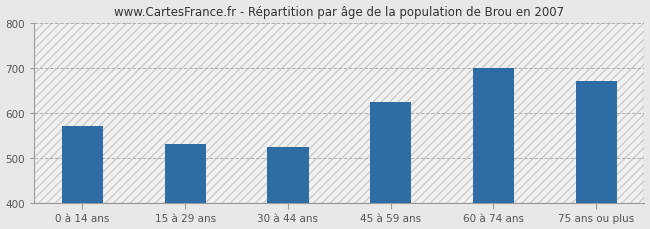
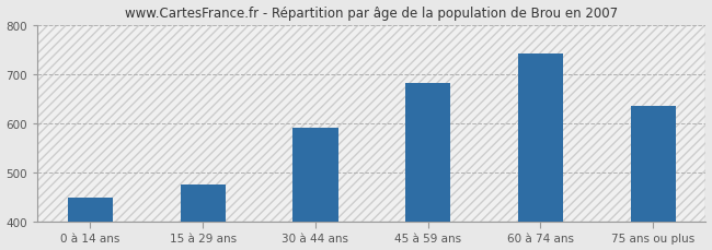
0 à 14 ans: 570 -> 449
15 à 29 ans: 530 -> 476
30 à 44 ans: 525 -> 590
45 à 59 ans: 625 -> 682
60 à 74 ans: 700 -> 743
75 ans ou plus: 670 -> 635
